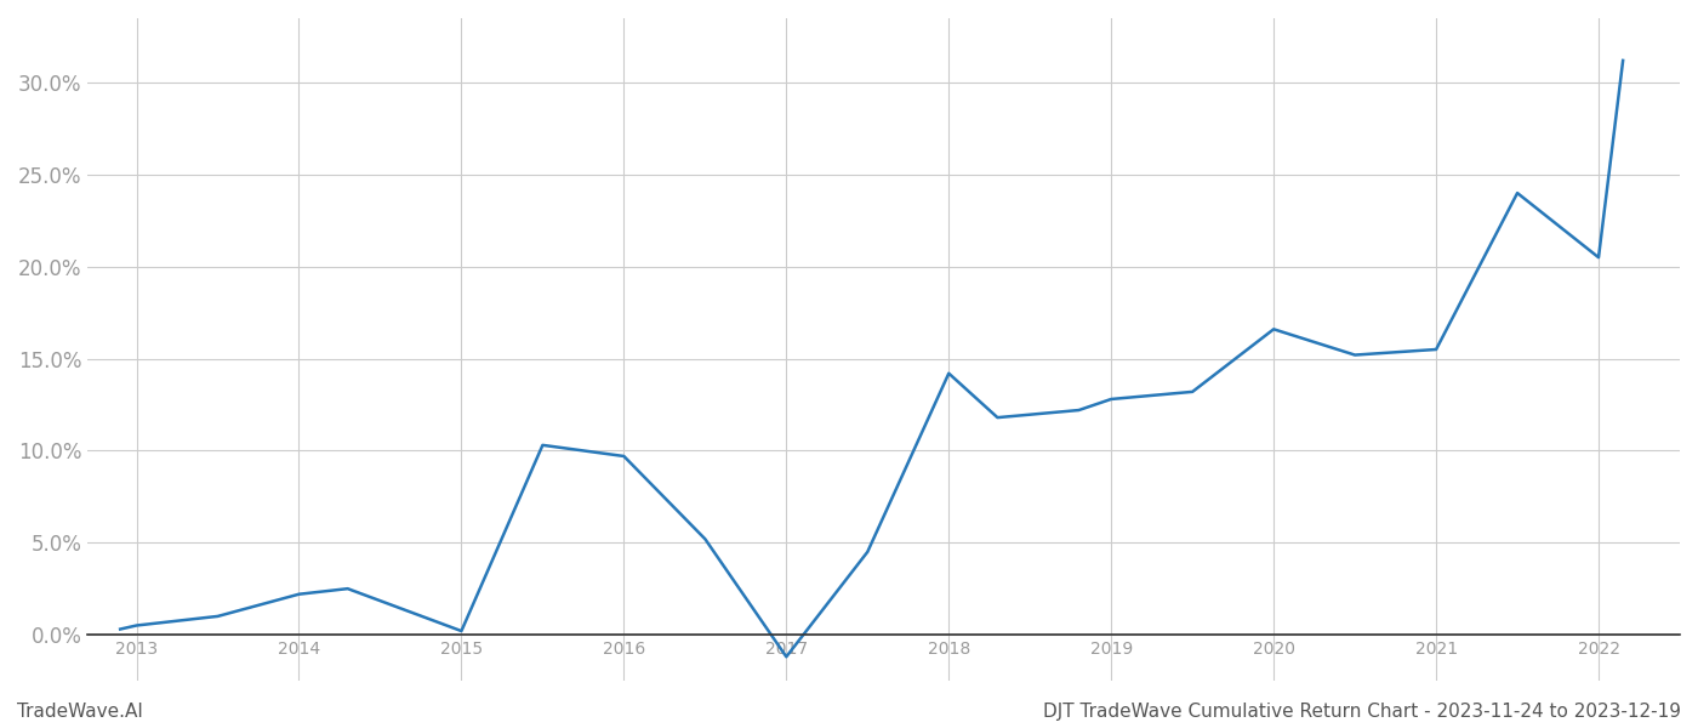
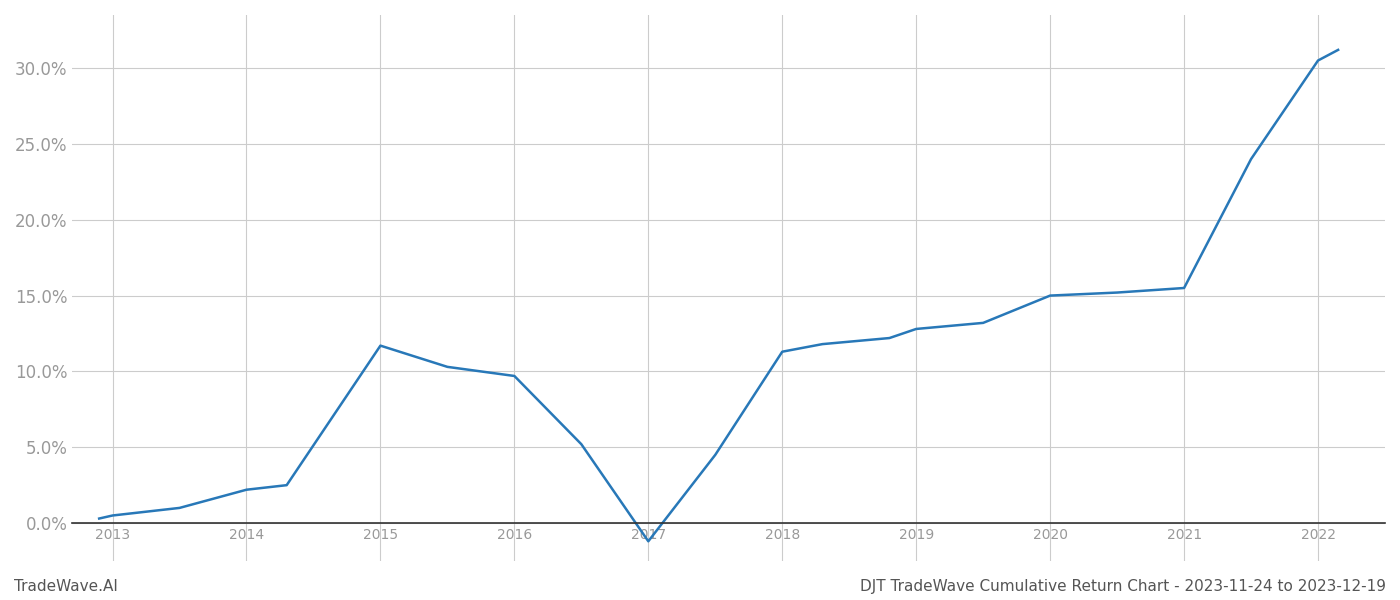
2015: 0.2% -> 11.7%
2018: 14.2% -> 11.3%
2020: 16.6% -> 15.0%
2022: 20.5% -> 30.5%
